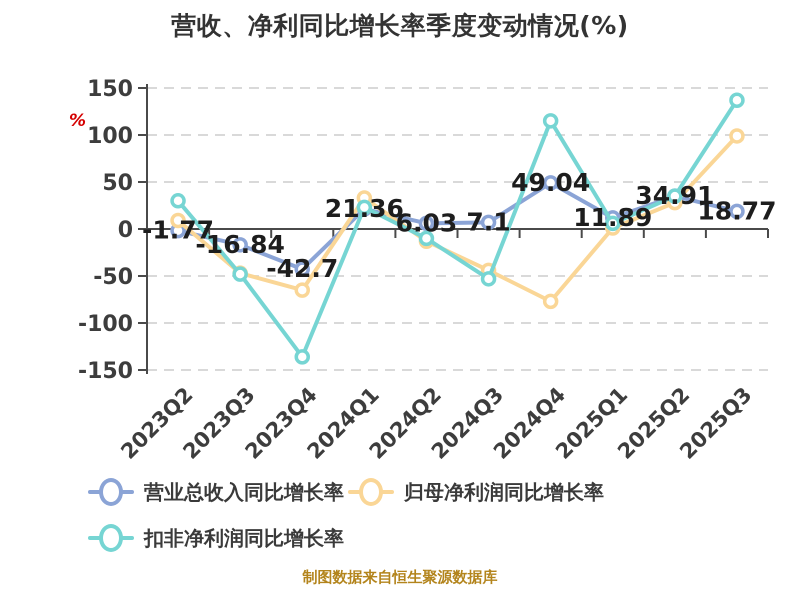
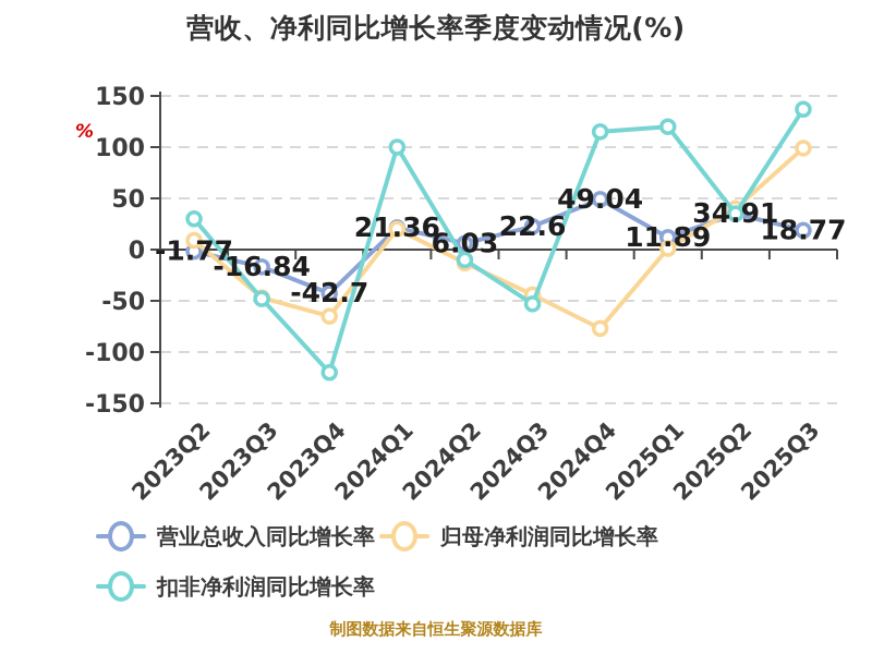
扣非净利润同比增长率/2023Q4: -140 -> -120
归母净利润同比增长率/2024Q1: 30 -> 20
扣非净利润同比增长率/2024Q1: 20 -> 100
营业总收入同比增长率/2024Q3: 7.1 -> 22.6
扣非净利润同比增长率/2025Q1: 10 -> 120
归母净利润同比增长率/2025Q2: 30 -> 40
